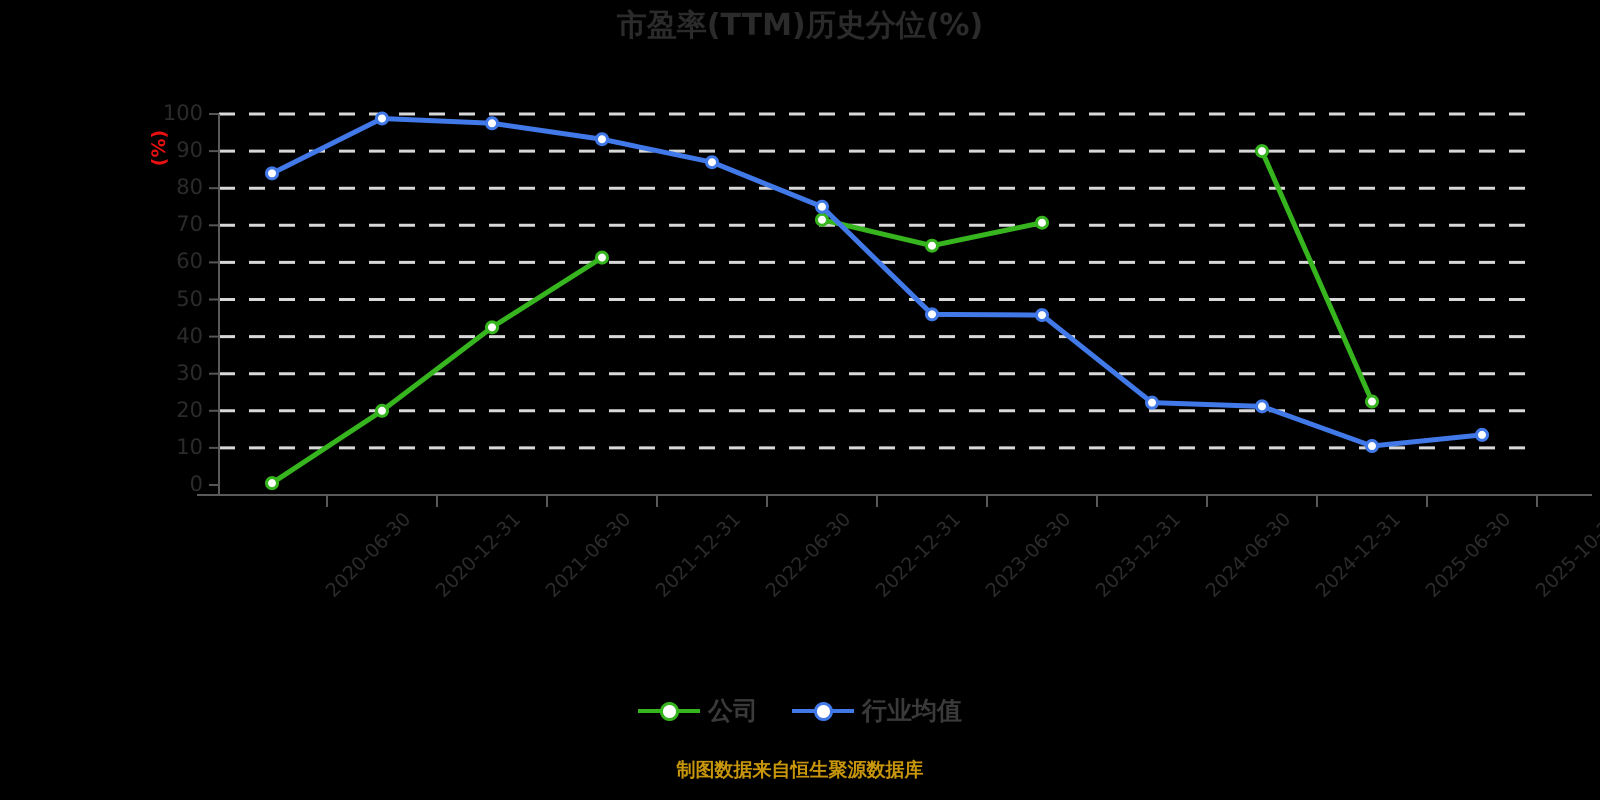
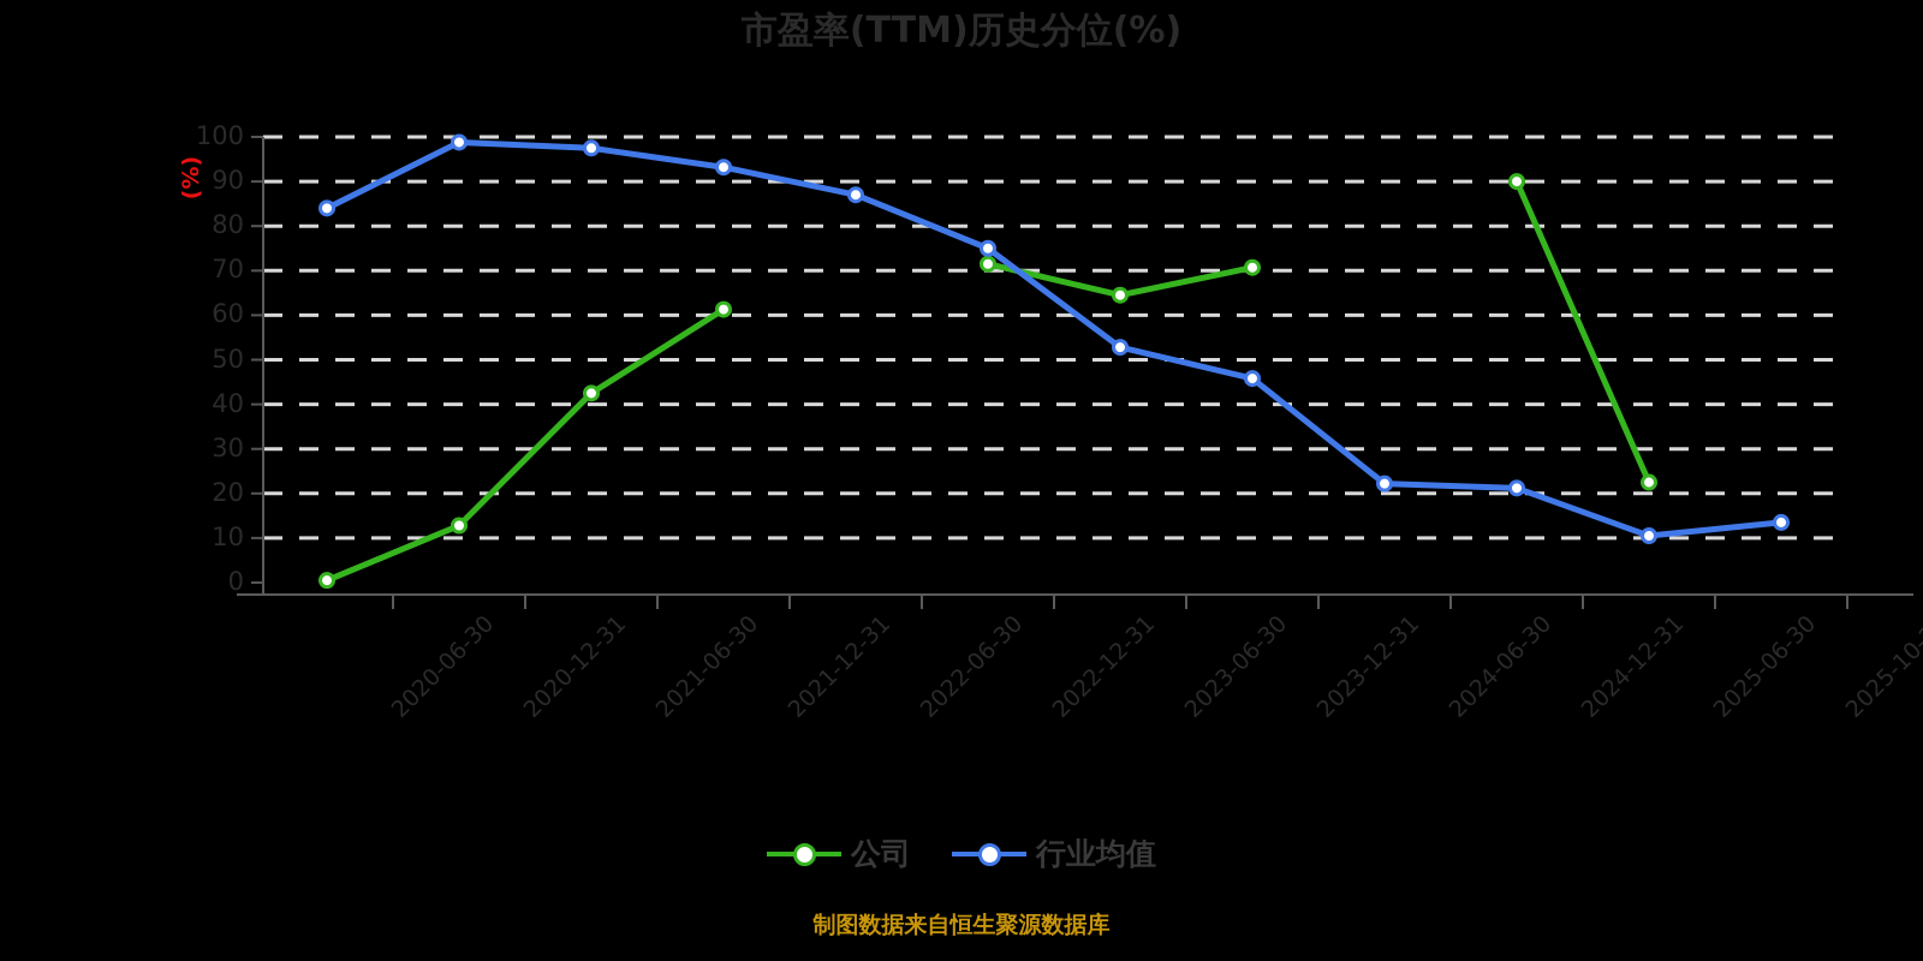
公司/2020-12-31: 20 -> 13
行业均值/2023-06-30: 46 -> 53
